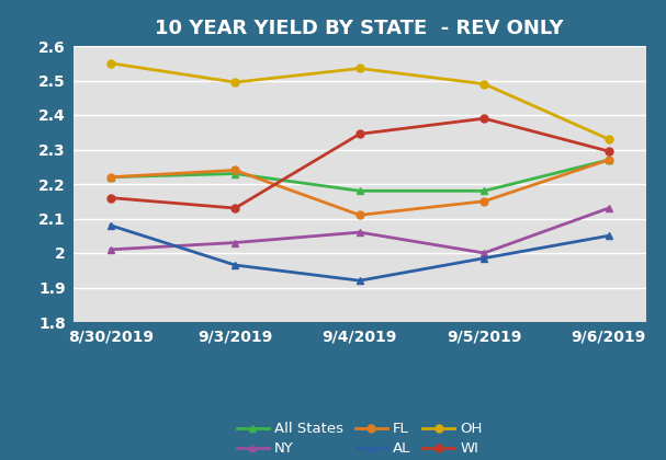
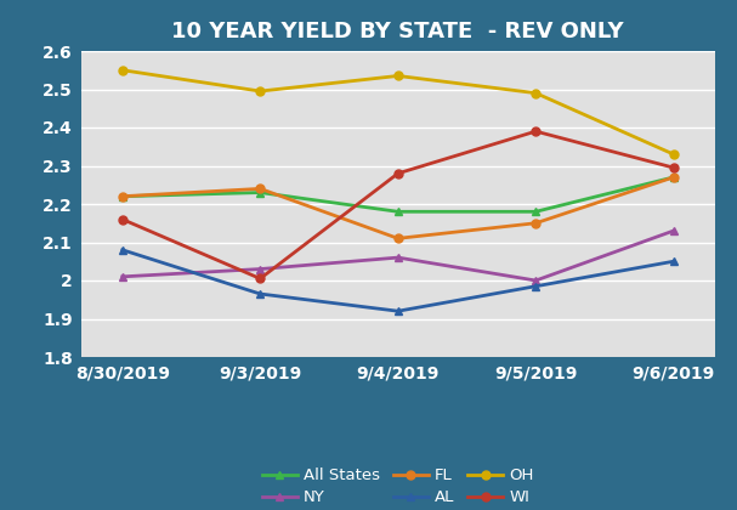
WI/9/3/2019: 2.130 -> 2.005
WI/9/4/2019: 2.345 -> 2.280
